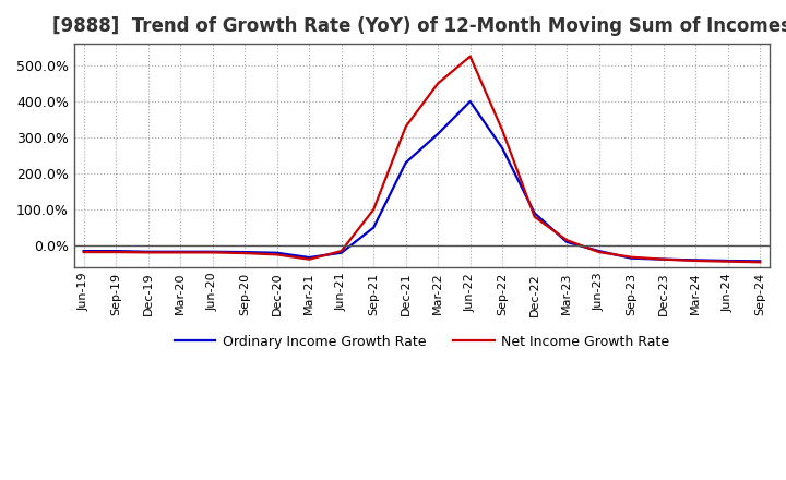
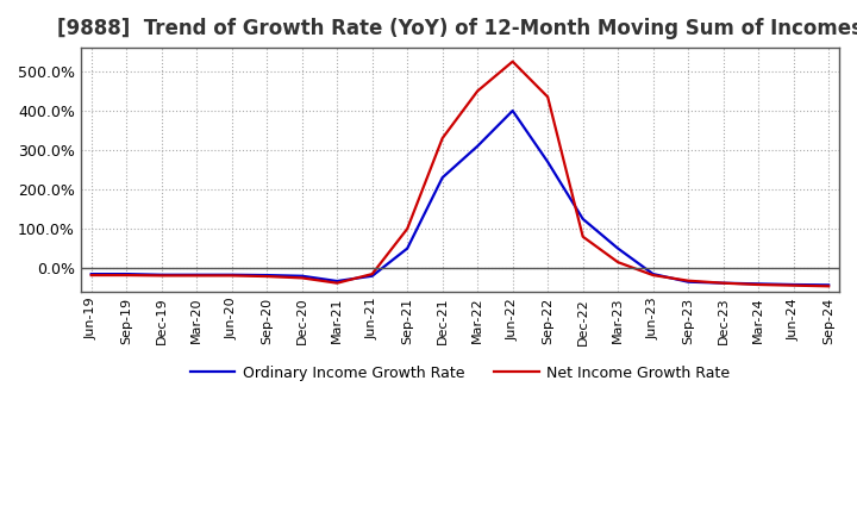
Net Income Growth Rate/Sep-22: 320% -> 435%
Ordinary Income Growth Rate/Dec-22: 90% -> 125%
Ordinary Income Growth Rate/Mar-23: 10% -> 50%
